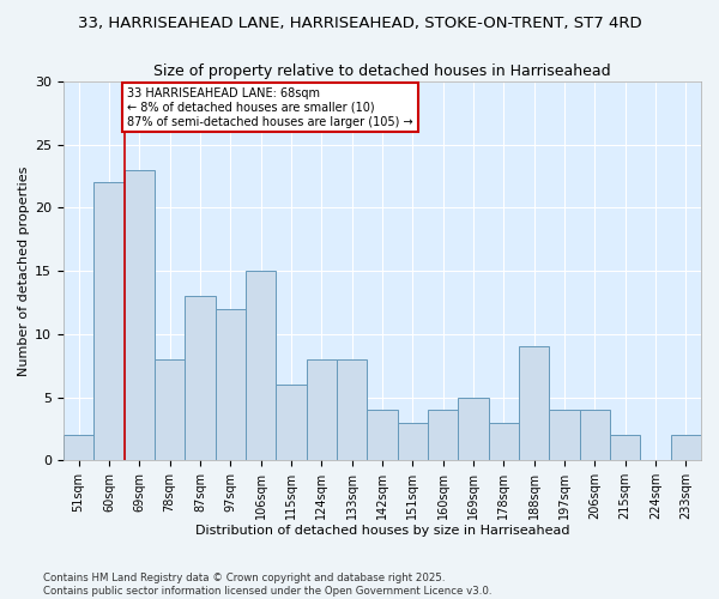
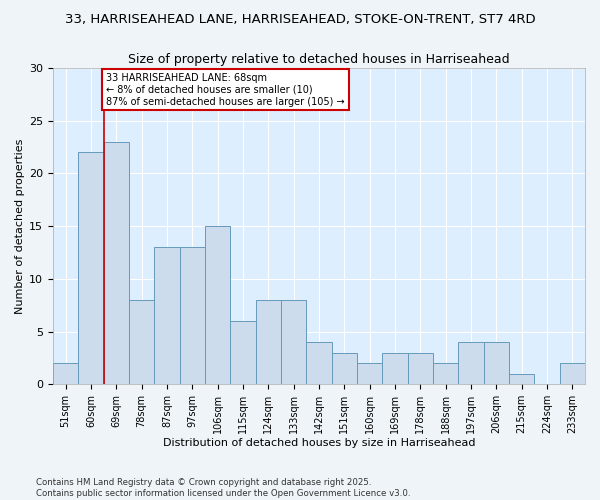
97sqm: 12 -> 13
160sqm: 4 -> 2
169sqm: 5 -> 3
188sqm: 9 -> 2
215sqm: 2 -> 1
